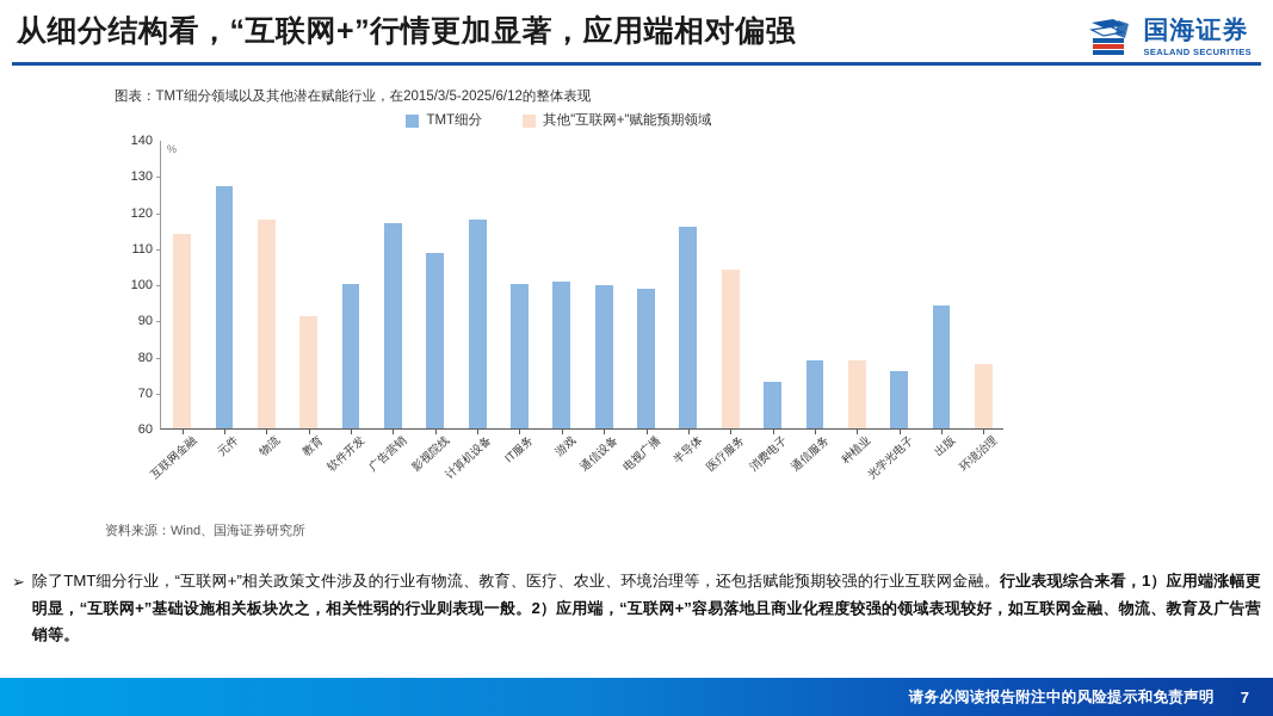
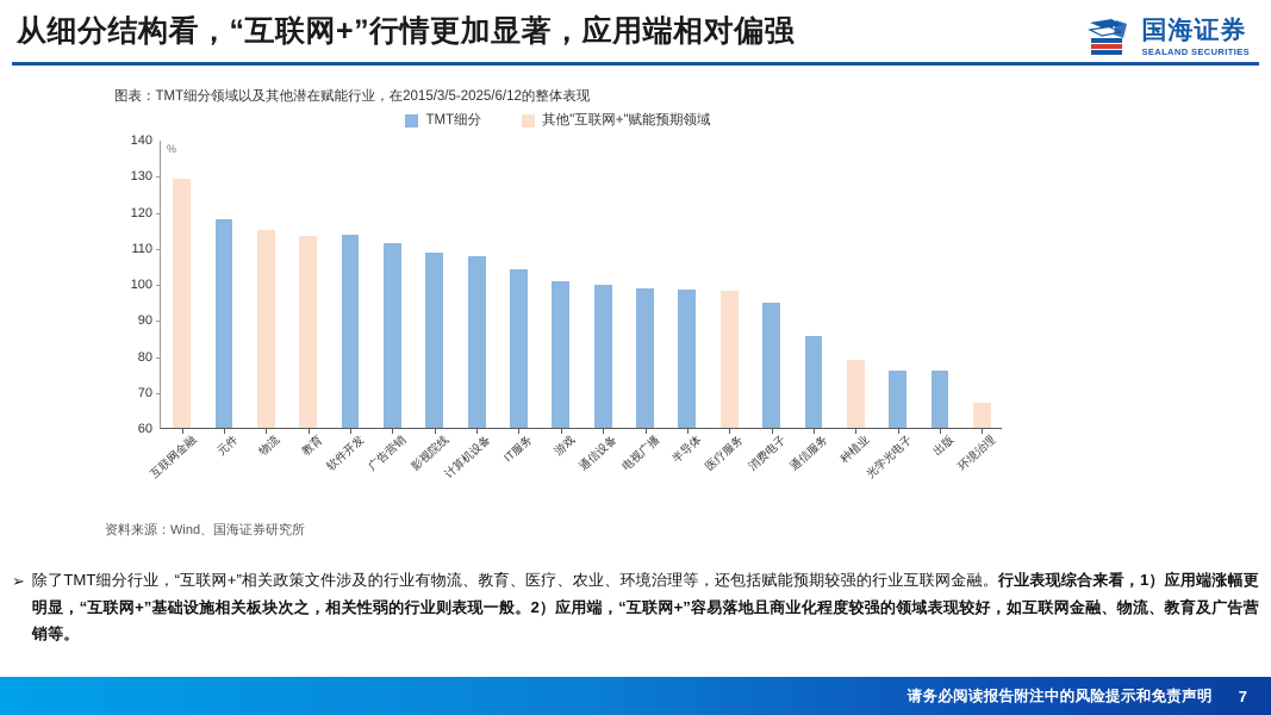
互联网金融: 114 -> 129
元件: 127 -> 118
物流: 118 -> 115
教育: 91 -> 113
软件开发: 100 -> 114
广告营销: 117 -> 111
计算机设备: 118 -> 108
IT服务: 100 -> 104
半导体: 116 -> 98
医疗服务: 104 -> 98
消费电子: 73 -> 95
通信服务: 79 -> 86
出版: 94 -> 76
环境治理: 78 -> 67
